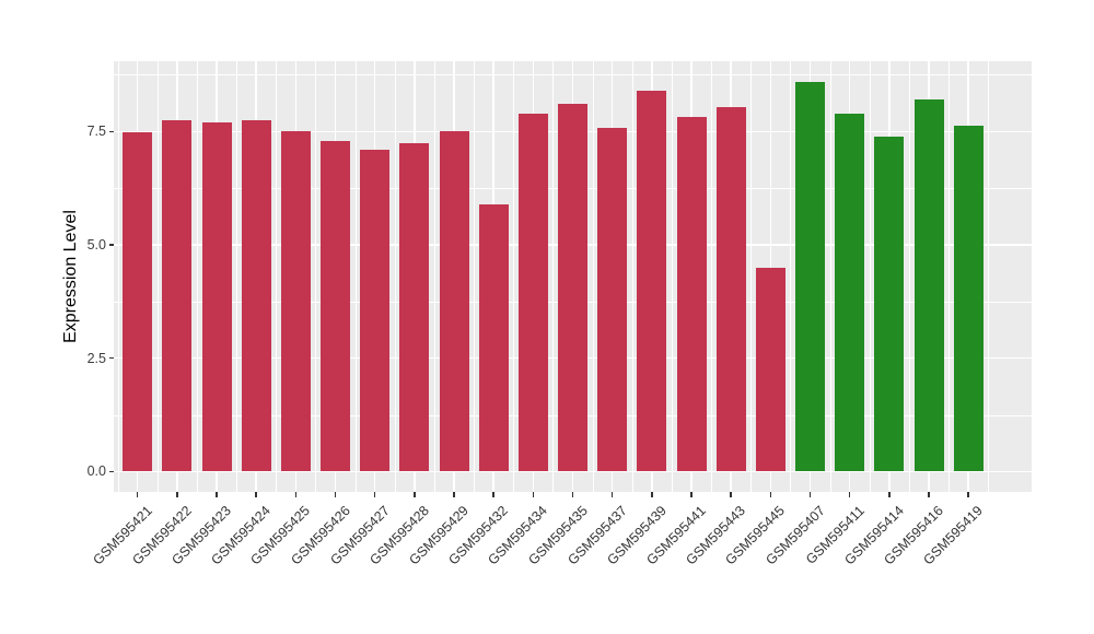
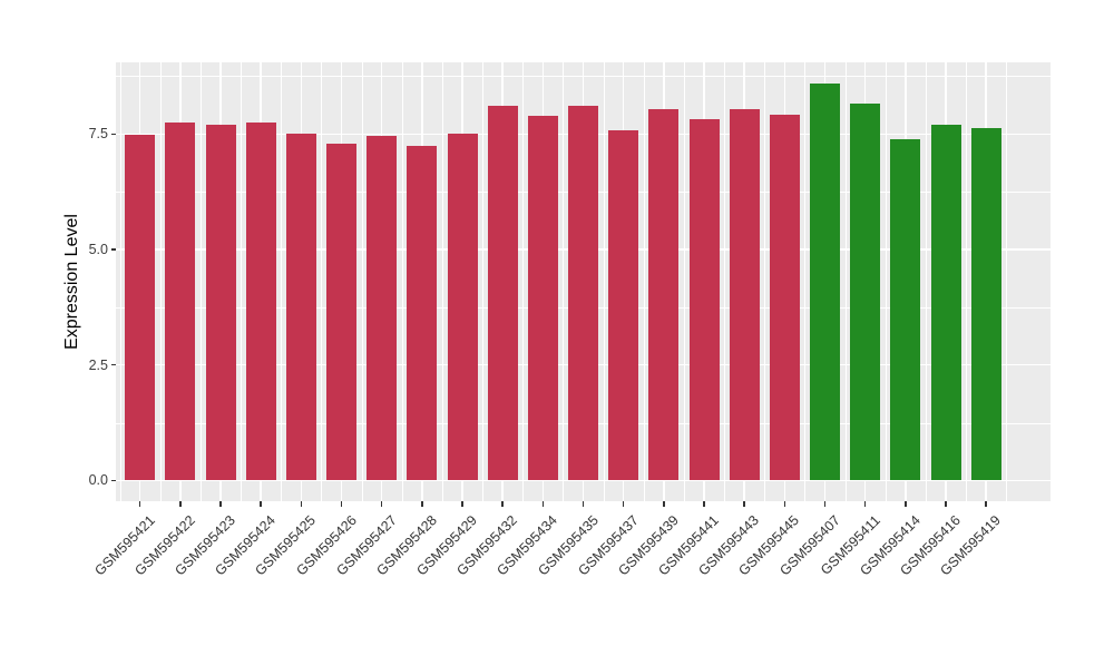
GSM595427: 7.1 -> 7.5
GSM595432: 5.9 -> 8.1
GSM595439: 8.4 -> 8.1
GSM595445: 4.5 -> 7.9
GSM595411: 7.9 -> 8.2
GSM595416: 8.2 -> 7.7
